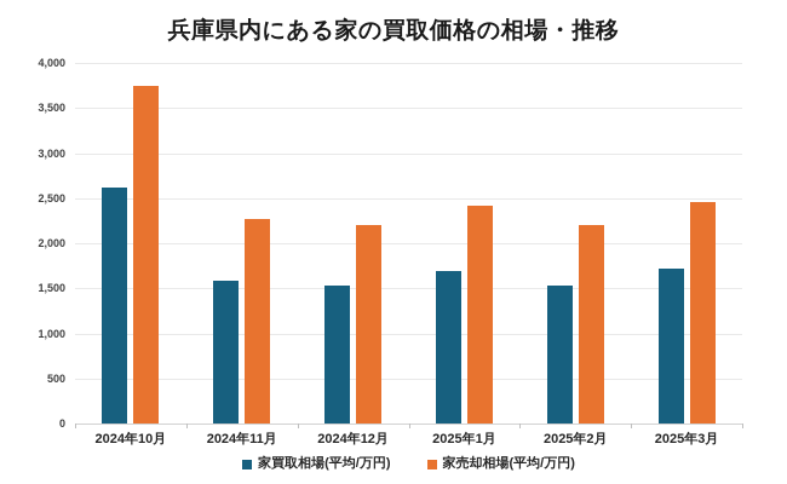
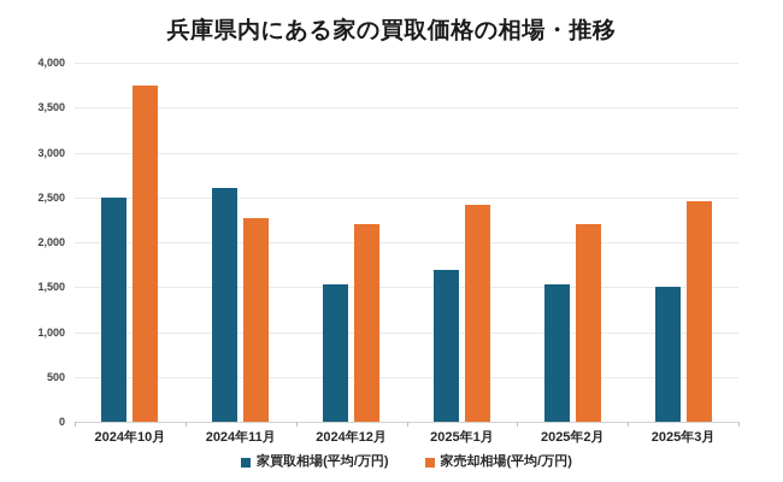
家買取相場(平均/万円)/2024年10月: 2600 -> 2500
家買取相場(平均/万円)/2024年11月: 1600 -> 2600
家買取相場(平均/万円)/2025年3月: 1700 -> 1500
